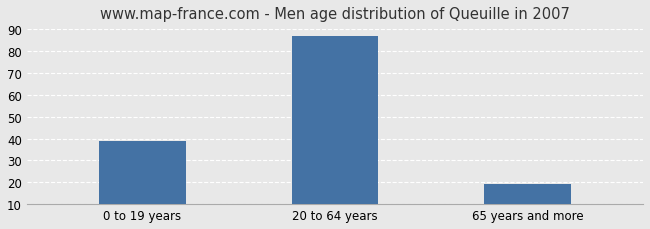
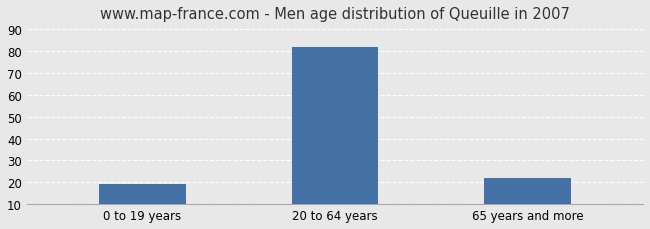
0 to 19 years: 39 -> 19
20 to 64 years: 87 -> 82
65 years and more: 19 -> 22
